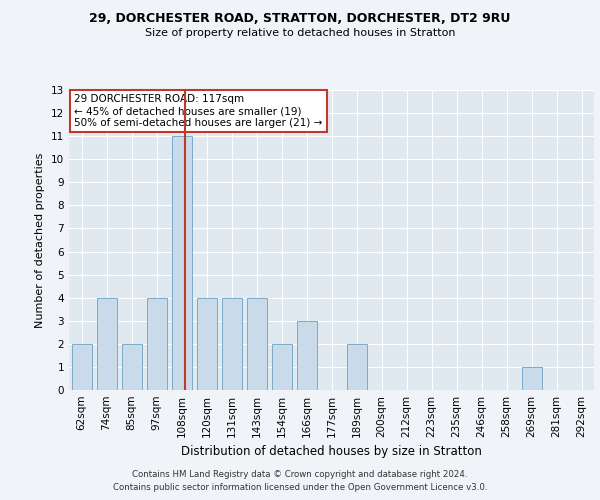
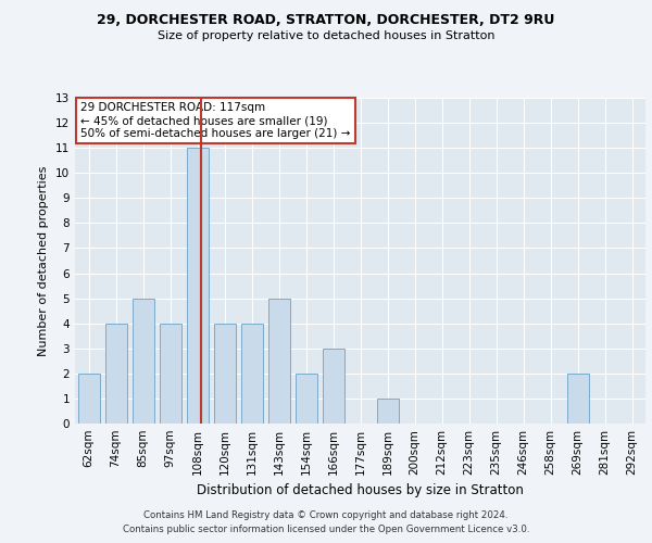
85sqm: 2 -> 5
143sqm: 4 -> 5
189sqm: 2 -> 1
269sqm: 1 -> 2
